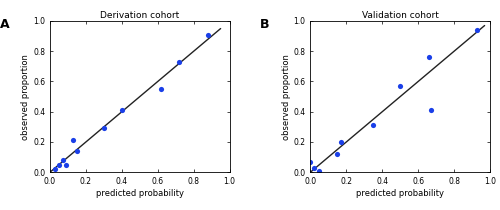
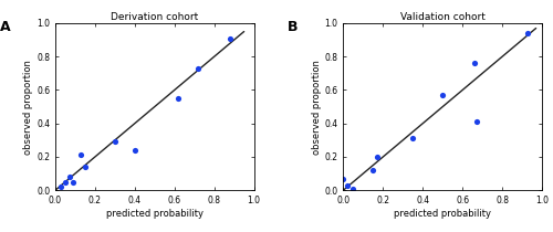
Derivation cohort/0.4: 0.41 -> 0.24
